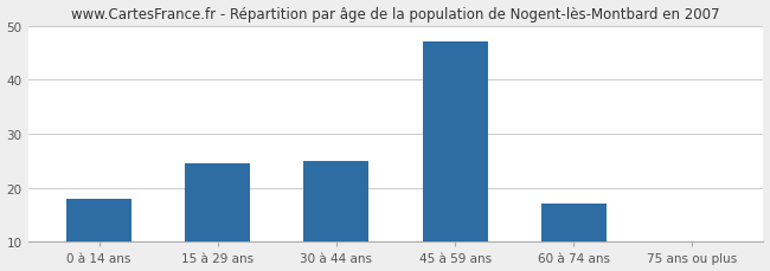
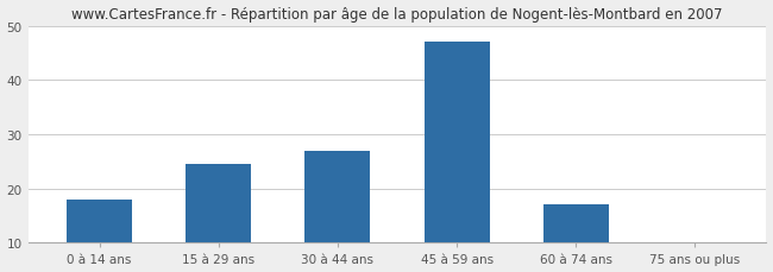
30 à 44 ans: 25.0 -> 27.0
